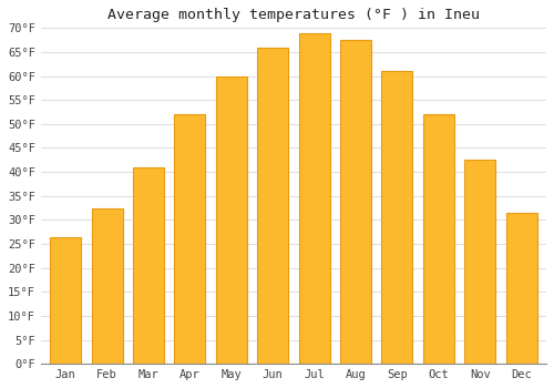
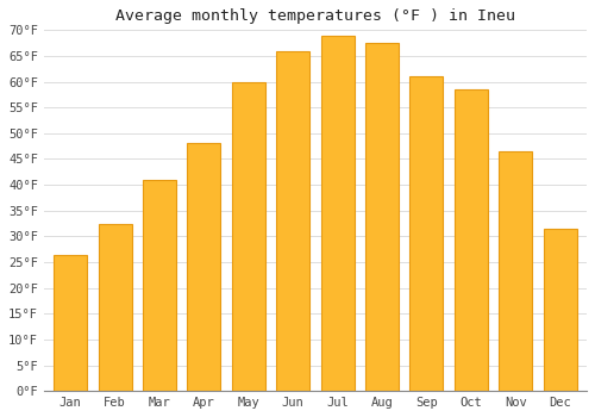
Apr: 52.0°F -> 48.0°F
Oct: 52.0°F -> 58.5°F
Nov: 42.5°F -> 46.5°F
